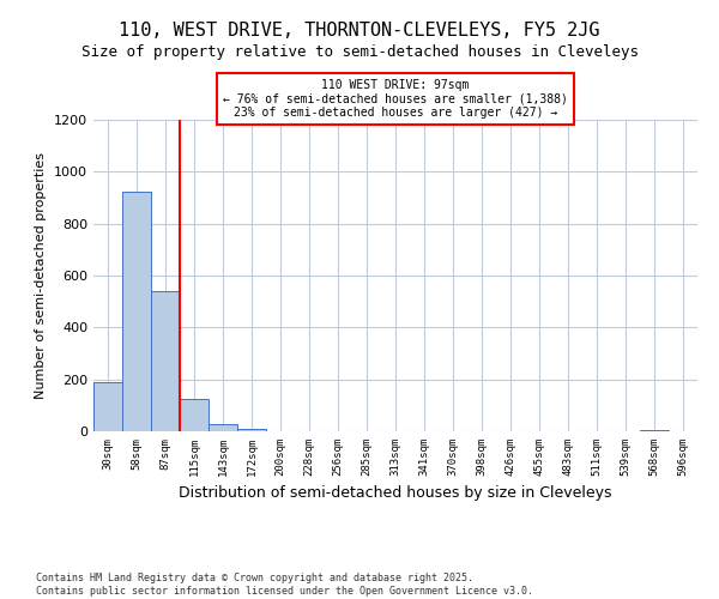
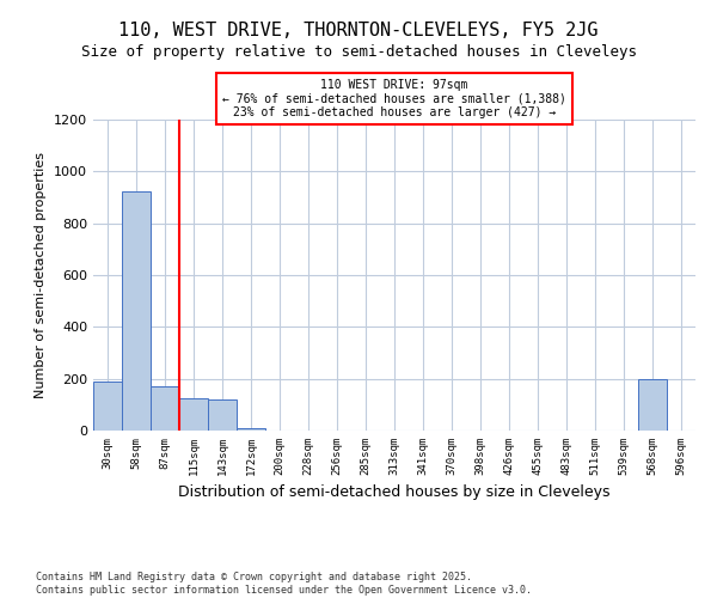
87sqm: 540 -> 170
143sqm: 28 -> 120
568sqm: 5 -> 200
